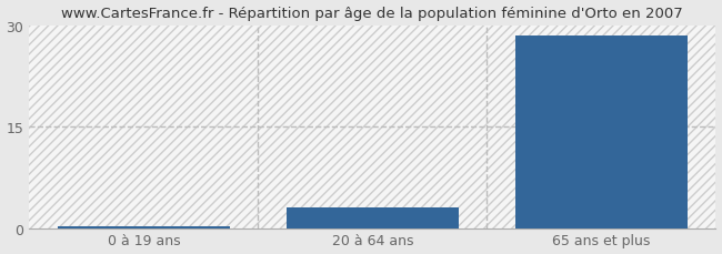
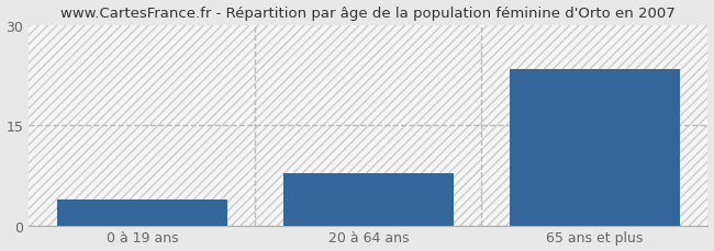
0 à 19 ans: 0.2 -> 3.8
20 à 64 ans: 3.0 -> 7.8
65 ans et plus: 28.5 -> 23.4
